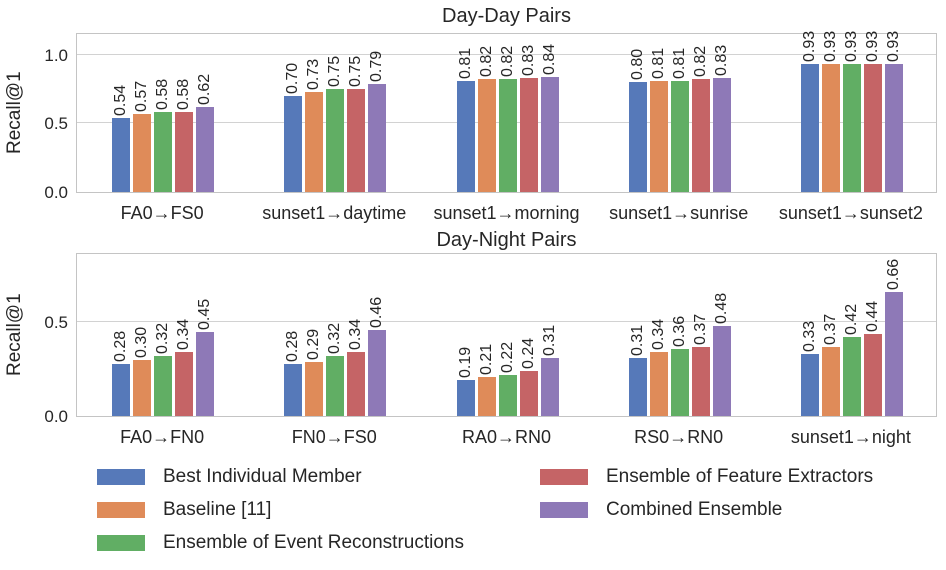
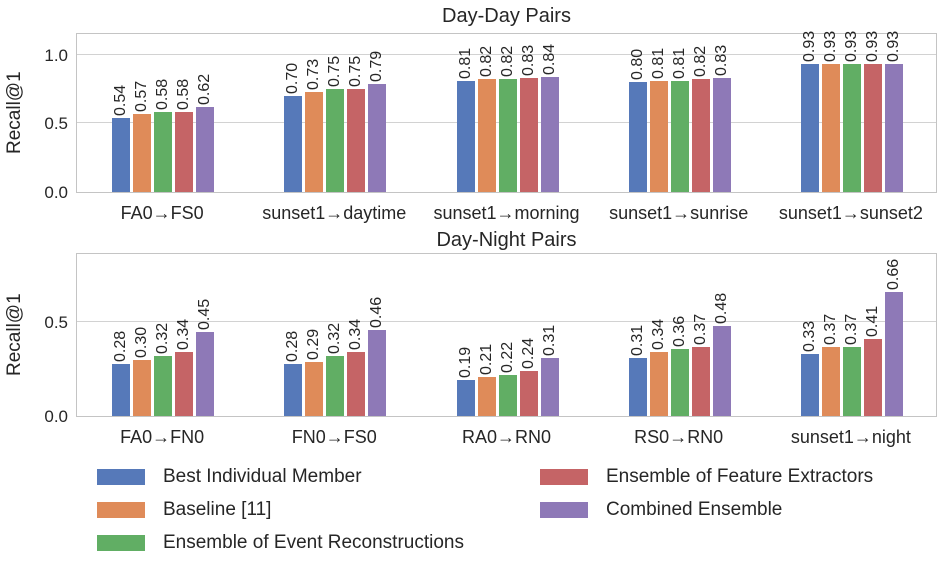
Day-Night Pairs/Ensemble of Event Reconstructions/sunset1→night: 0.42 -> 0.37
Day-Night Pairs/Ensemble of Feature Extractors/sunset1→night: 0.44 -> 0.41
